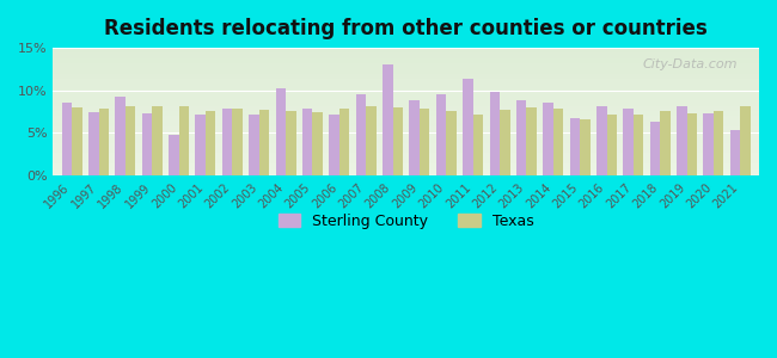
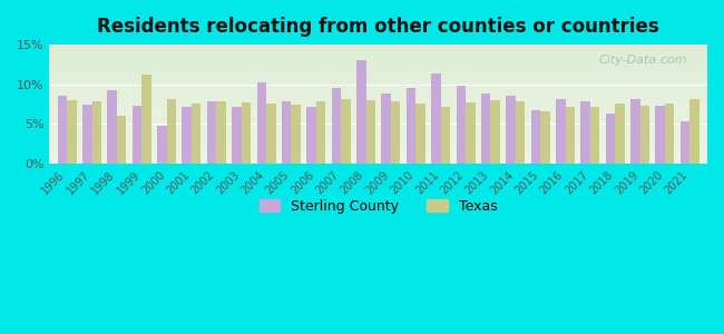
Texas/1998: 8.1% -> 6.0%
Texas/1999: 8.1% -> 11.2%
